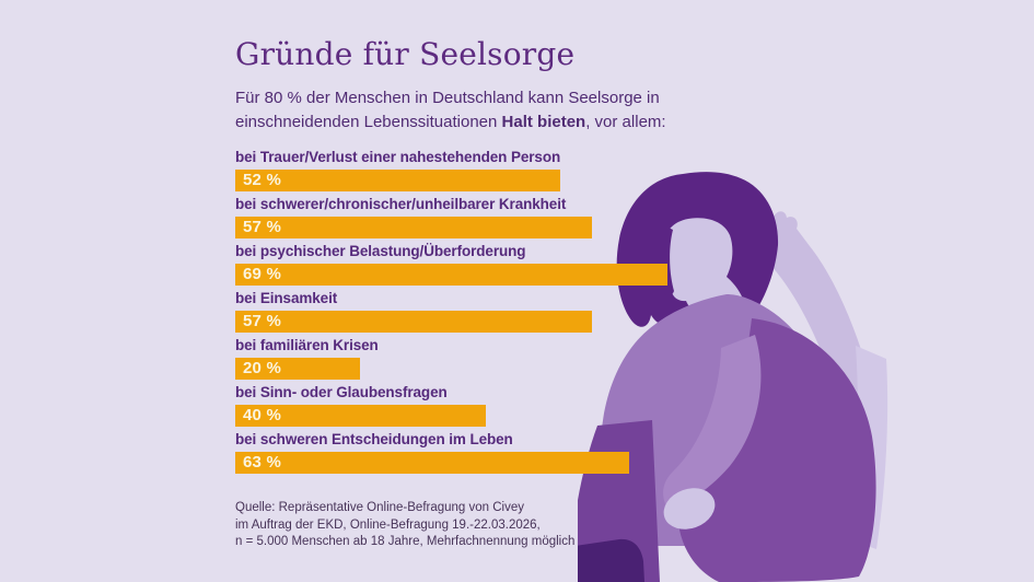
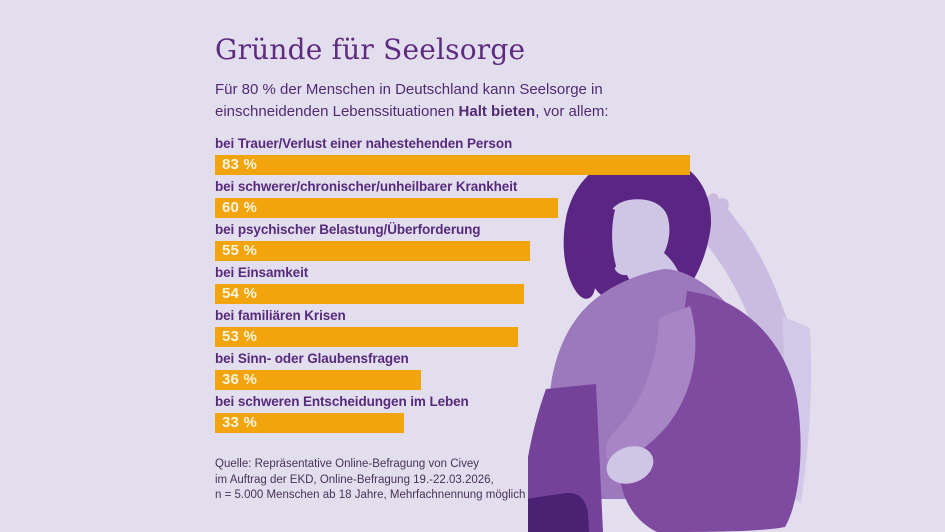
bei Trauer/Verlust einer nahestehenden Person: 52 -> 83
bei schwerer/chronischer/unheilbarer Krankheit: 57 -> 60
bei psychischer Belastung/Überforderung: 69 -> 55
bei Einsamkeit: 57 -> 54
bei familiären Krisen: 20 -> 53
bei Sinn- oder Glaubensfragen: 40 -> 36
bei schweren Entscheidungen im Leben: 63 -> 33
